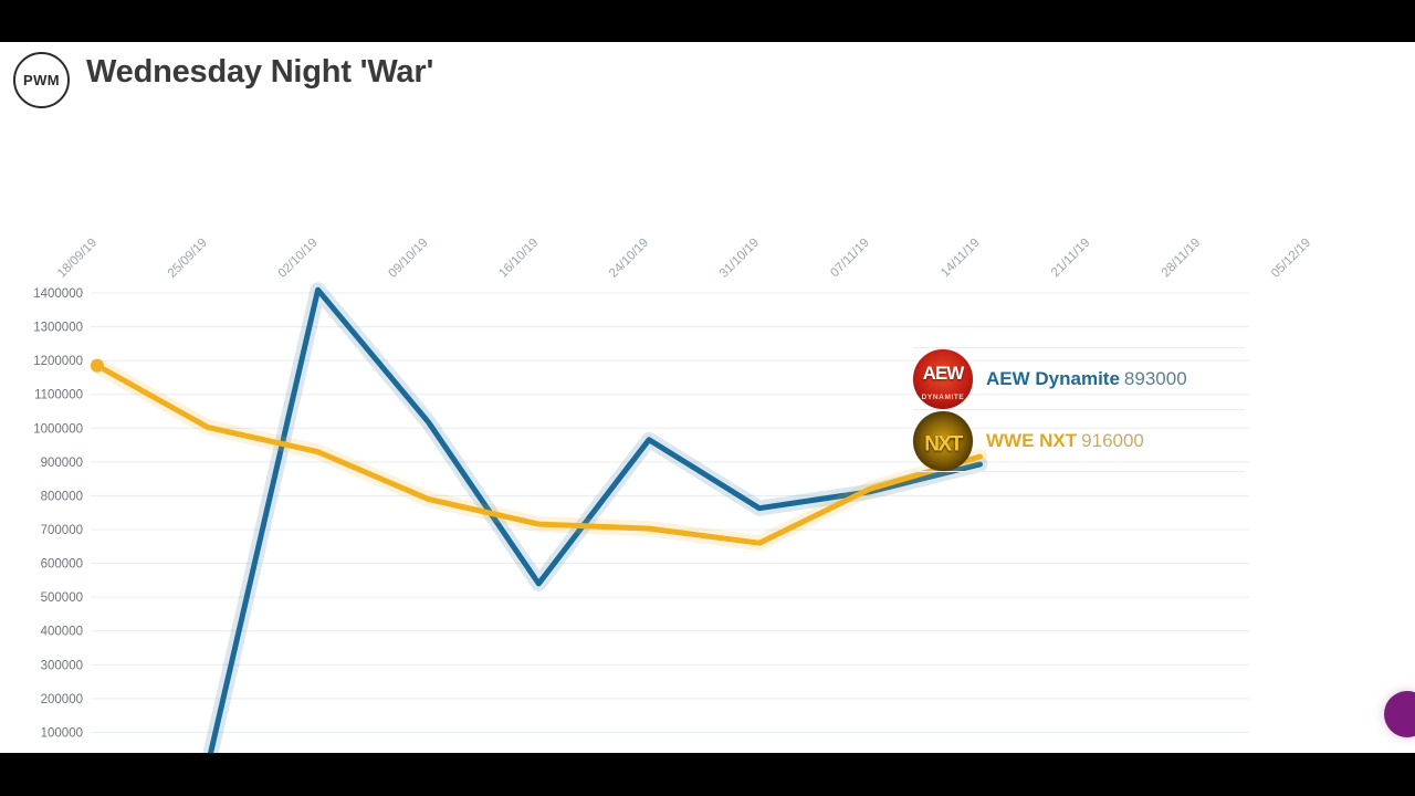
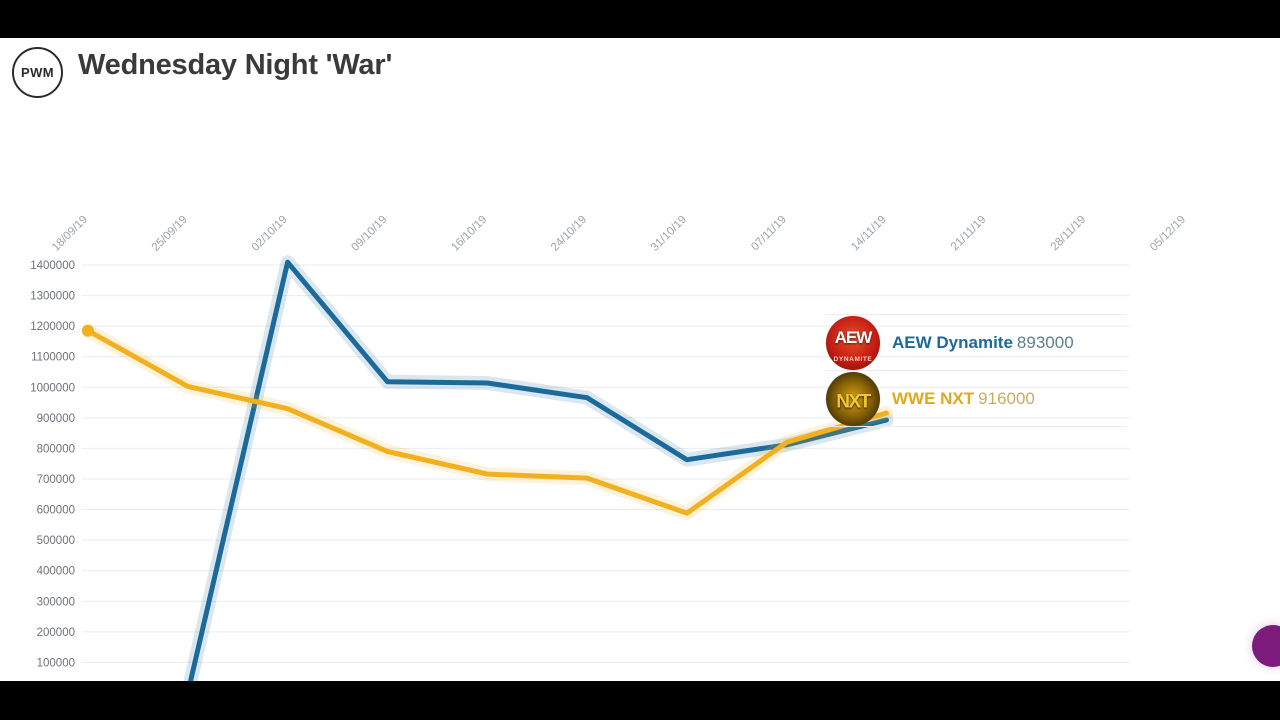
AEW Dynamite/16/10/19: 540000 -> 1010000
WWE NXT/31/10/19: 660000 -> 590000
